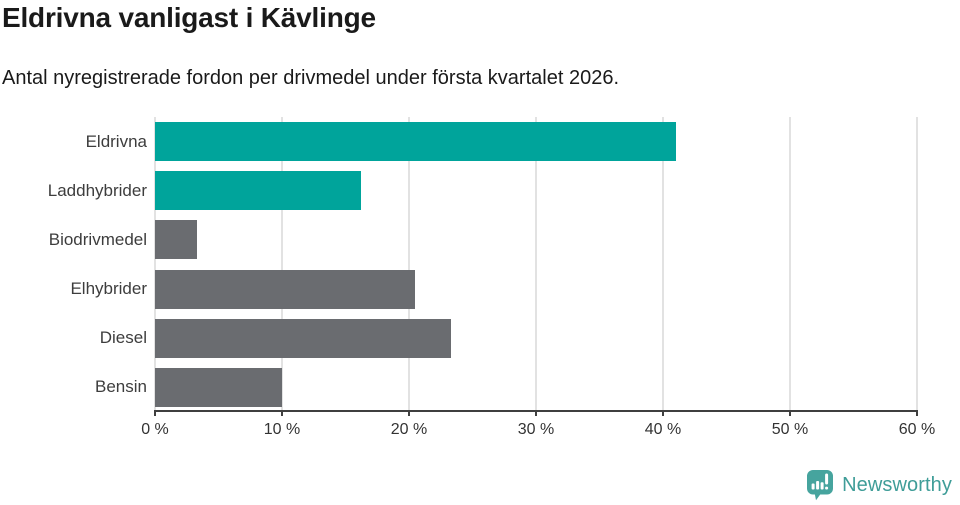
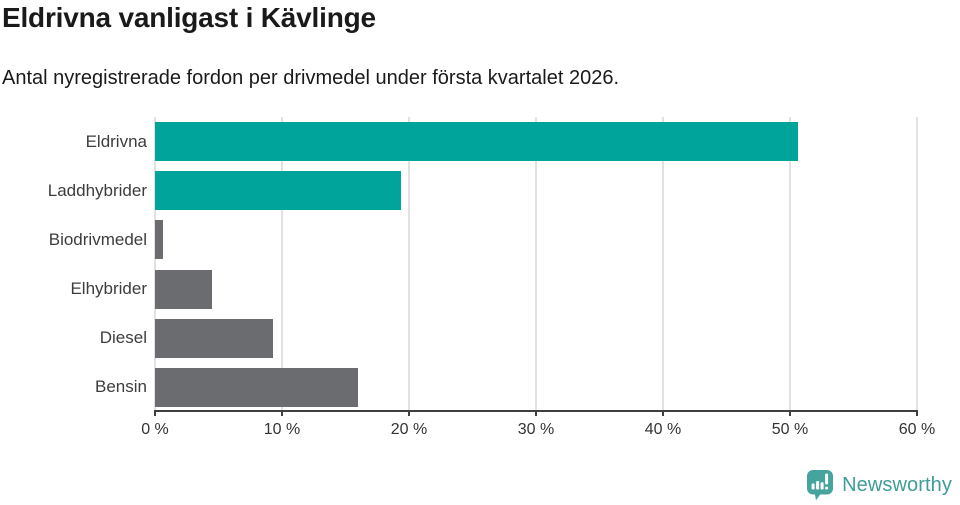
Eldrivna: 41.0% -> 50.6%
Laddhybrider: 16.2% -> 19.4%
Biodrivmedel: 3.3% -> 0.6%
Elhybrider: 20.5% -> 4.5%
Diesel: 23.3% -> 9.3%
Bensin: 10.0% -> 16.0%
